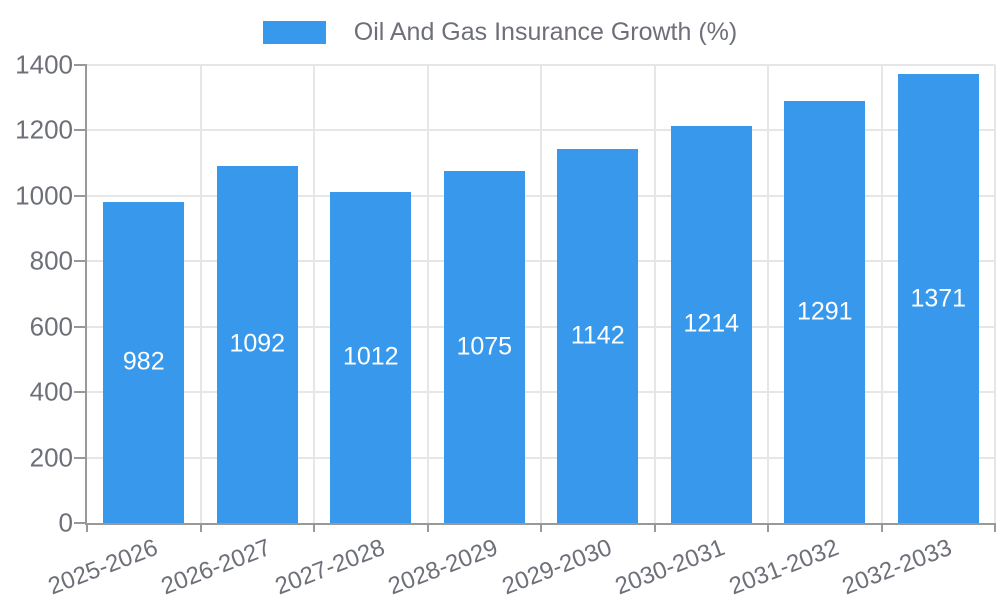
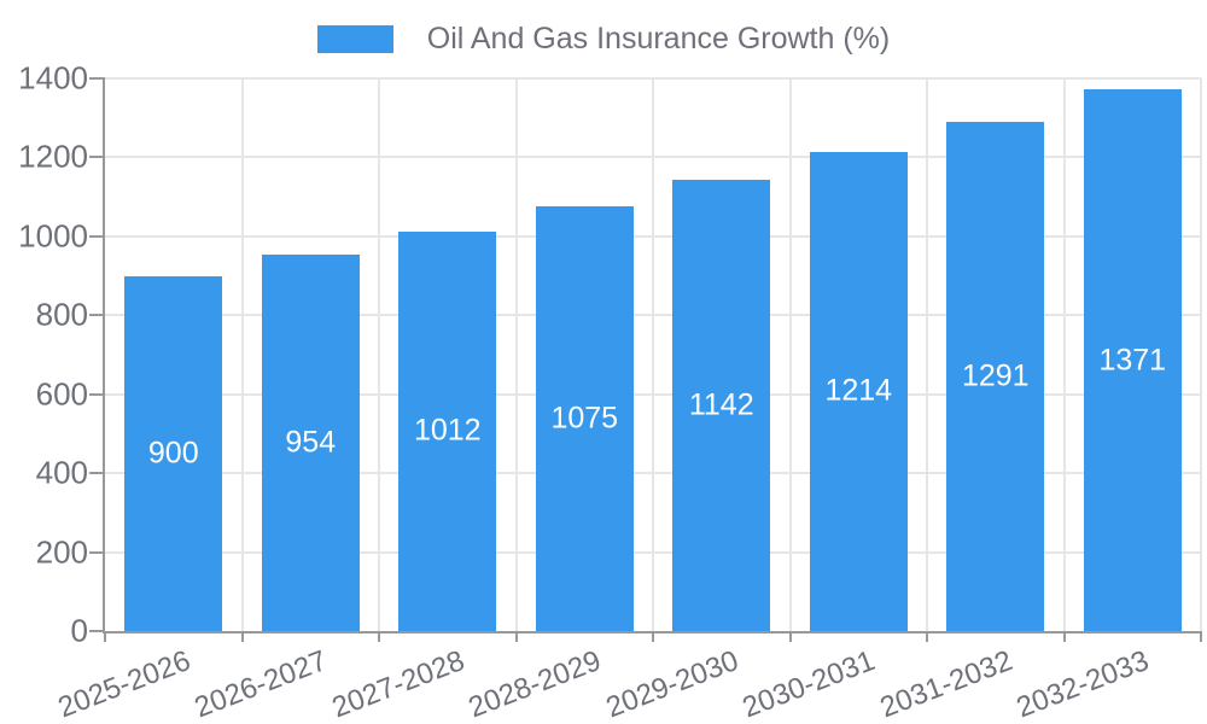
2025-2026: 982 -> 900
2026-2027: 1092 -> 954
